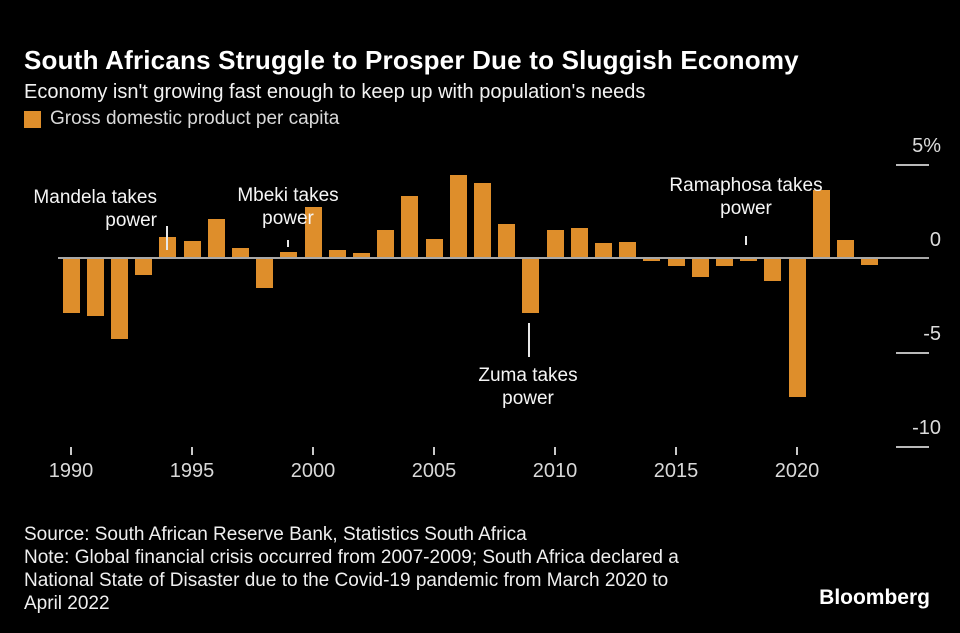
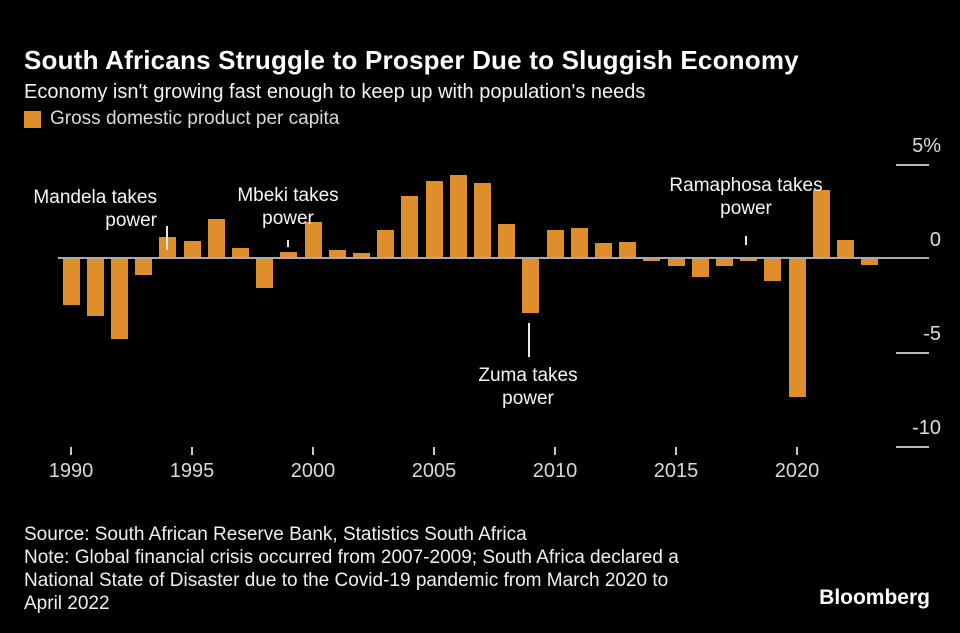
1990: -2.9% -> -2.5%
2000: 2.7% -> 1.9%
2005: 1.0% -> 4.1%
